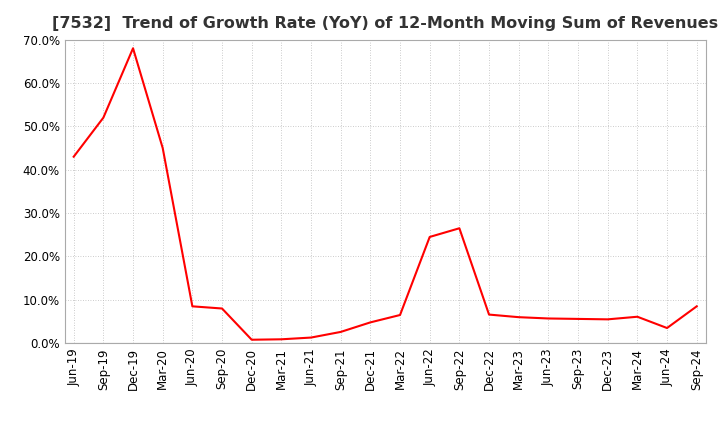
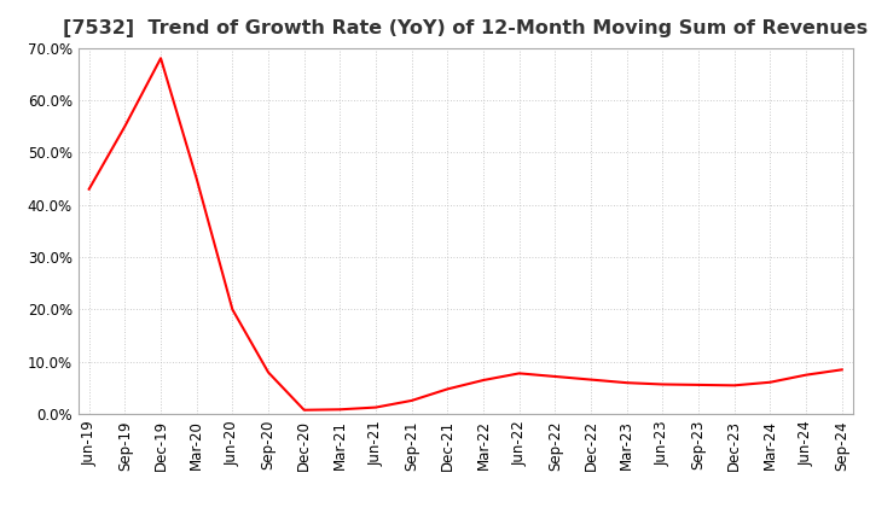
Sep-19: 52.0% -> 55.0%
Jun-20: 8.5% -> 20.0%
Jun-22: 24.5% -> 7.8%
Sep-22: 26.5% -> 7.2%
Jun-24: 3.5% -> 7.5%
